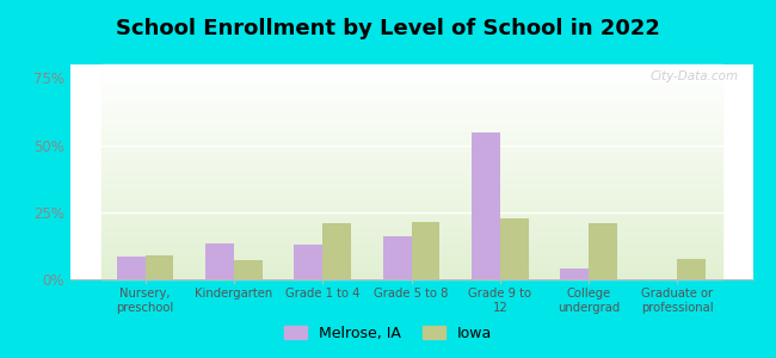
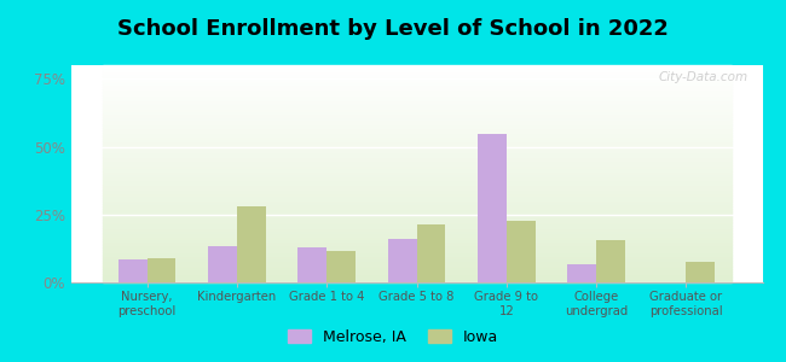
Iowa/Kindergarten: 7.0% -> 28.0%
Iowa/Grade 1 to 4: 21.0% -> 11.5%
Melrose, IA/College undergrad: 4.0% -> 6.5%
Iowa/College undergrad: 21.0% -> 15.5%
